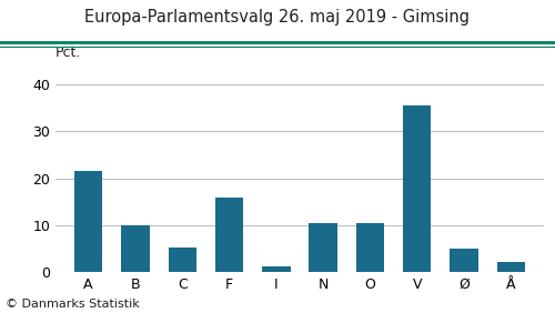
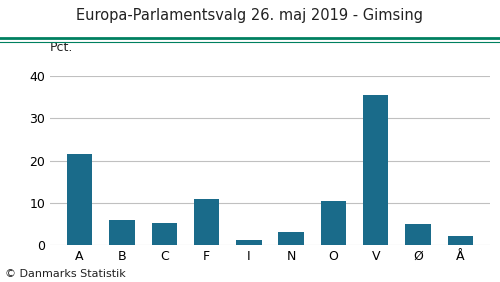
B: 10.0 -> 6.0
F: 16.0 -> 11.0
N: 10.5 -> 3.2
